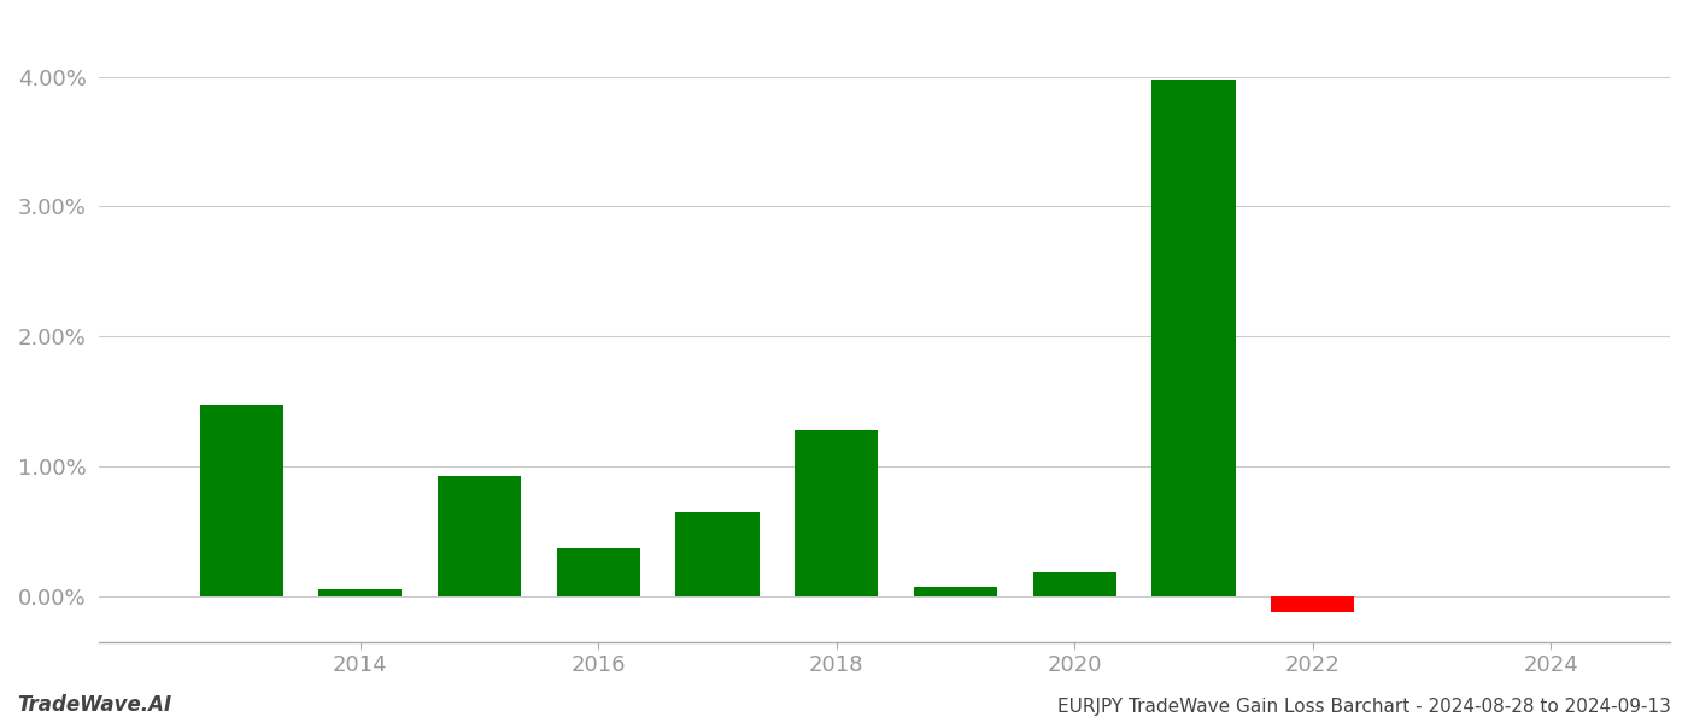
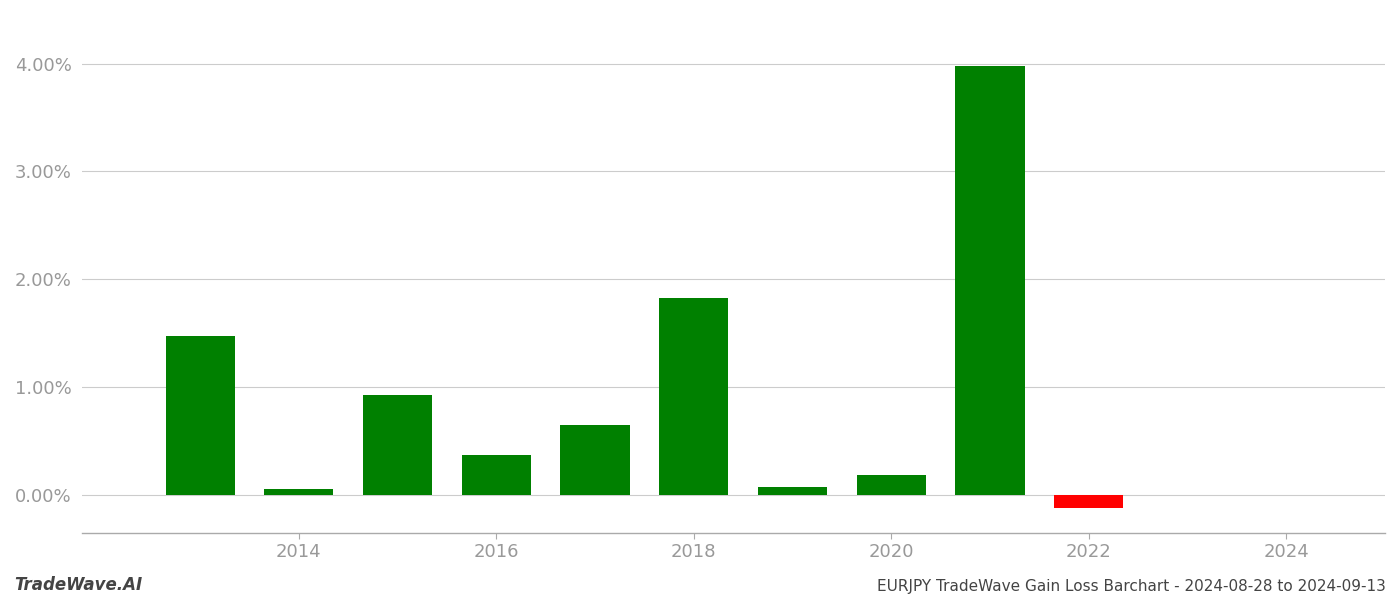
2018: 1.28% -> 1.83%
